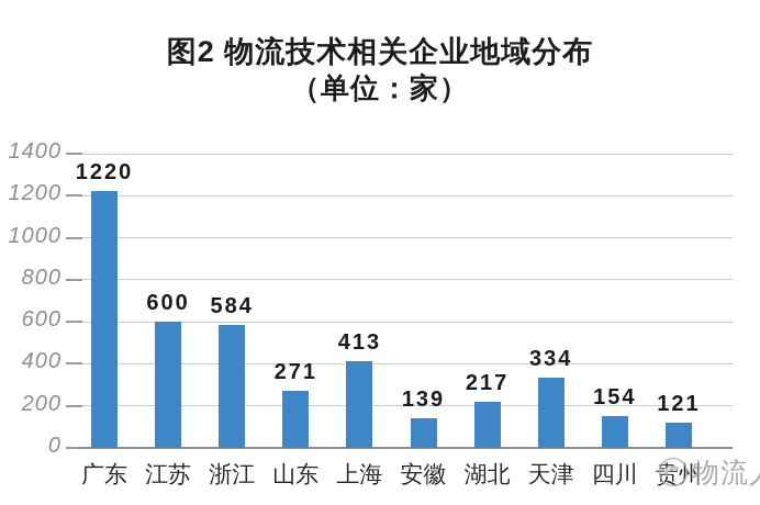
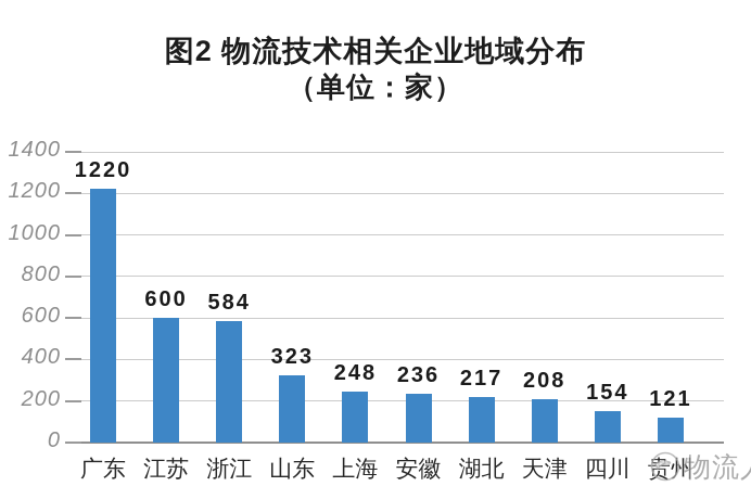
山东: 271 -> 323
上海: 413 -> 248
安徽: 139 -> 236
天津: 334 -> 208
